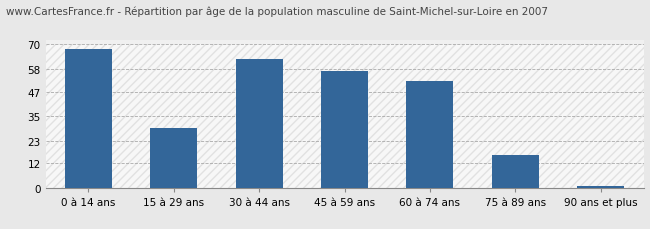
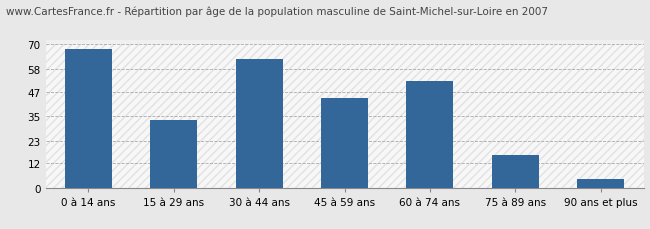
15 à 29 ans: 29 -> 33
45 à 59 ans: 57 -> 44
90 ans et plus: 1 -> 4
